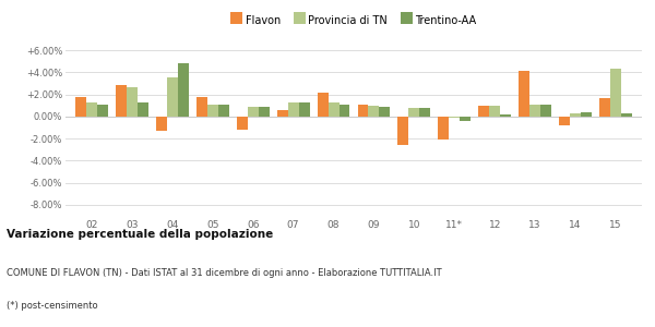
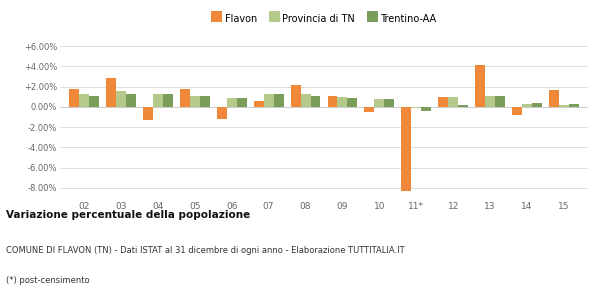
Provincia di TN/03: 2.7% -> 1.6%
Provincia di TN/04: 3.5% -> 1.3%
Trentino-AA/04: 4.8% -> 1.2%
Flavon/10: -2.6% -> -0.6%
Flavon/11*: -2.1% -> -8.3%
Provincia di TN/15: 4.3% -> 0.2%
